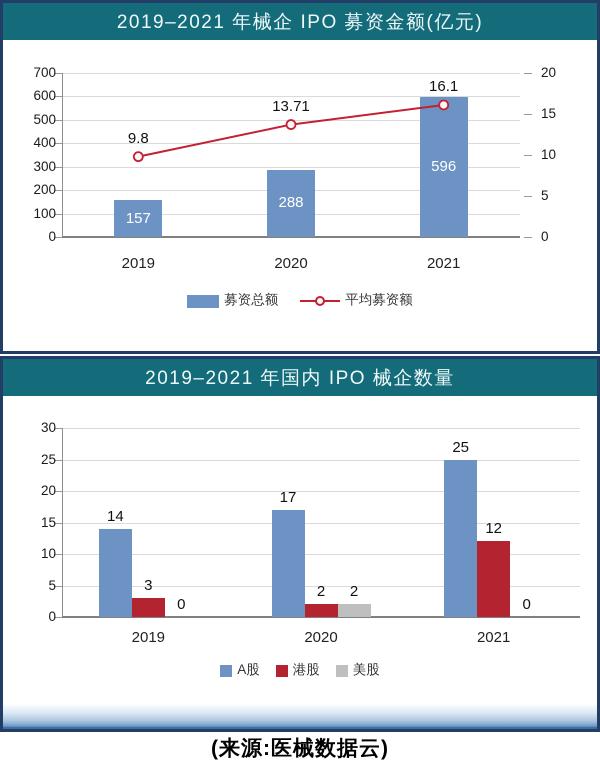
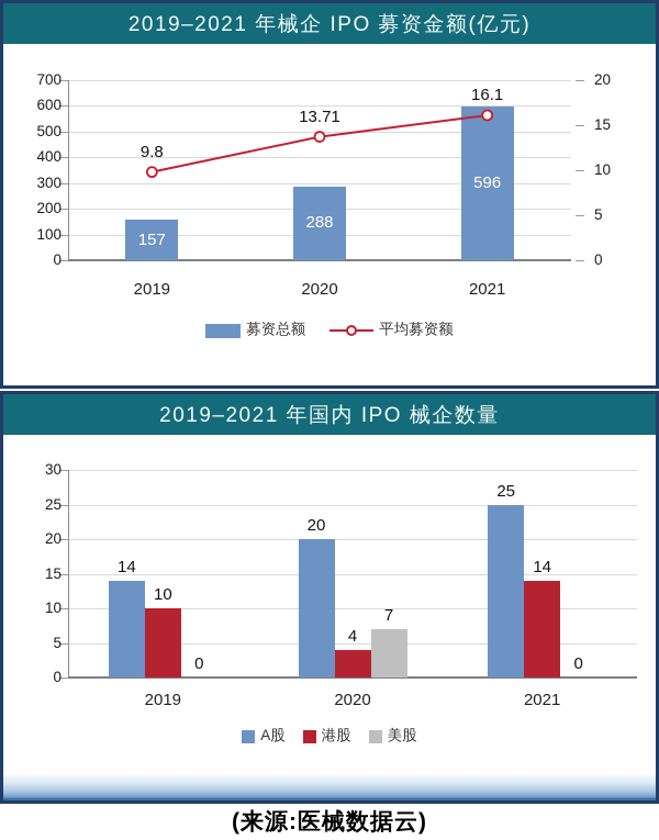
2019–2021 年国内 IPO 械企数量/港股/2019: 3 -> 10
2019–2021 年国内 IPO 械企数量/A股/2020: 17 -> 20
2019–2021 年国内 IPO 械企数量/港股/2020: 2 -> 4
2019–2021 年国内 IPO 械企数量/美股/2020: 2 -> 7
2019–2021 年国内 IPO 械企数量/港股/2021: 12 -> 14
